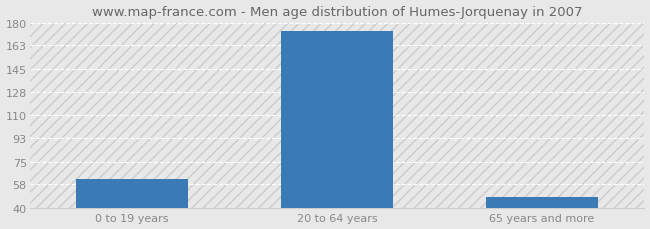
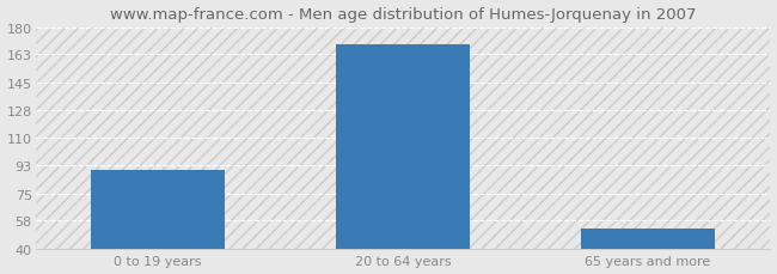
0 to 19 years: 62 -> 90
20 to 64 years: 174 -> 169
65 years and more: 48 -> 53
